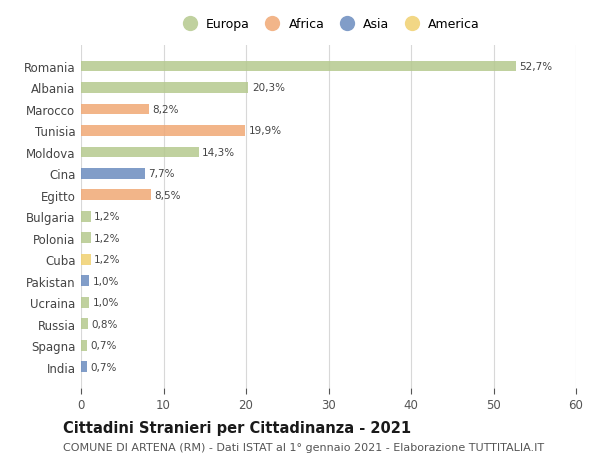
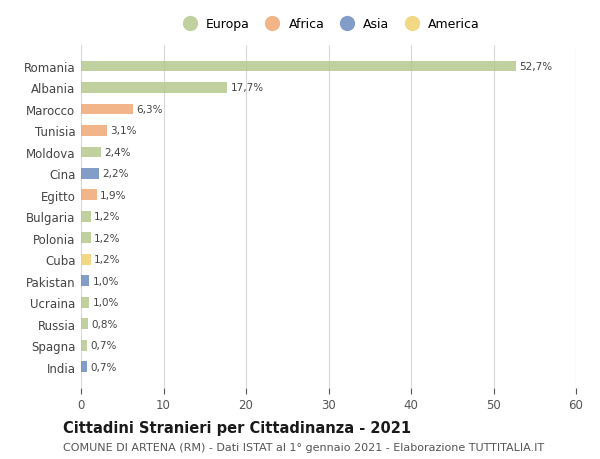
Albania: 20,3% -> 17,7%
Marocco: 8,2% -> 6,3%
Tunisia: 19,9% -> 3,1%
Moldova: 14,3% -> 2,4%
Cina: 7,7% -> 2,2%
Egitto: 8,5% -> 1,9%
